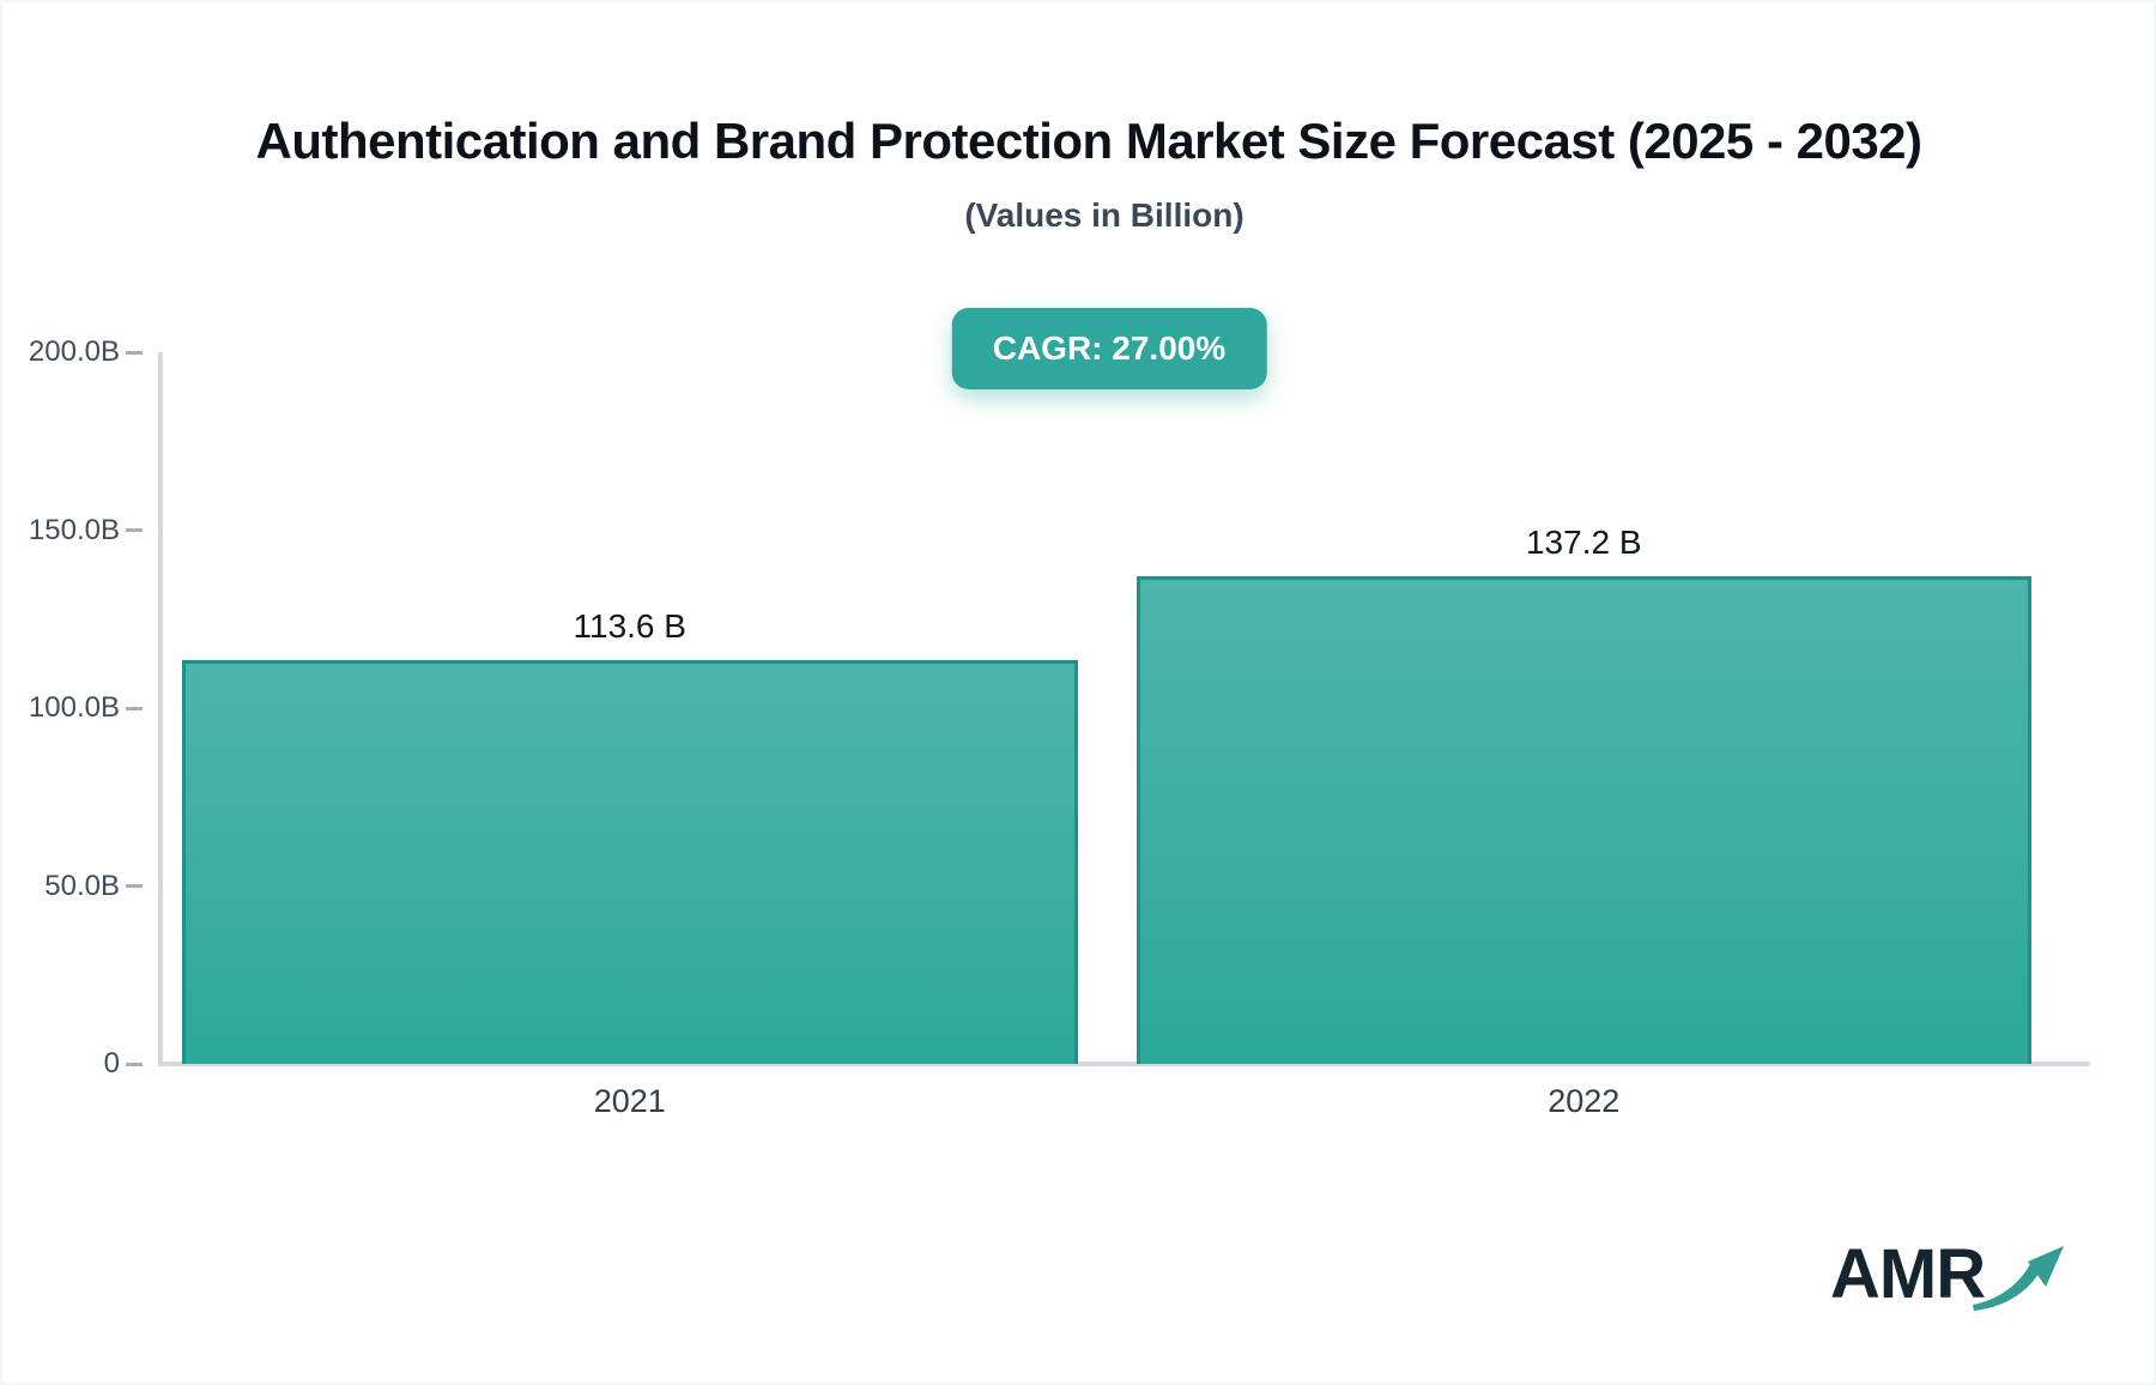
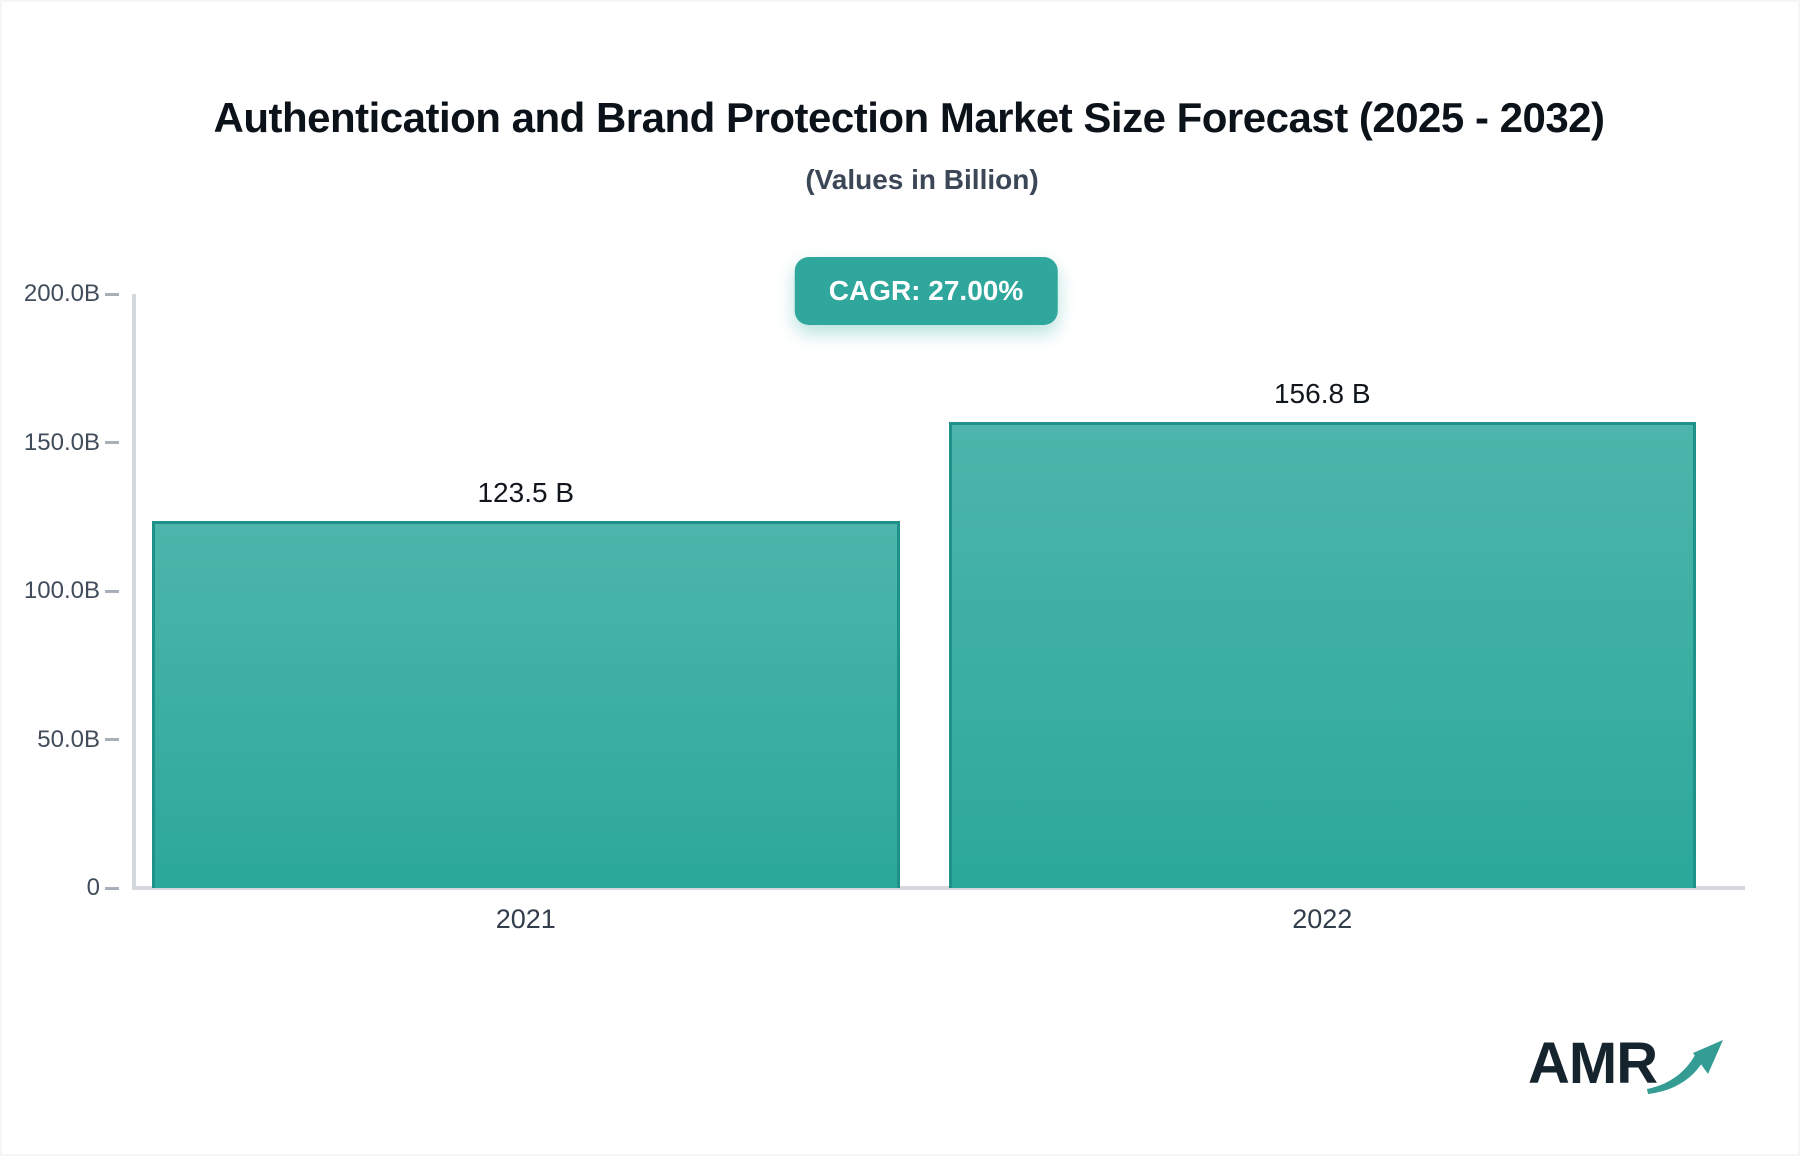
2021: 113.6 -> 123.5
2022: 137.2 -> 156.8
